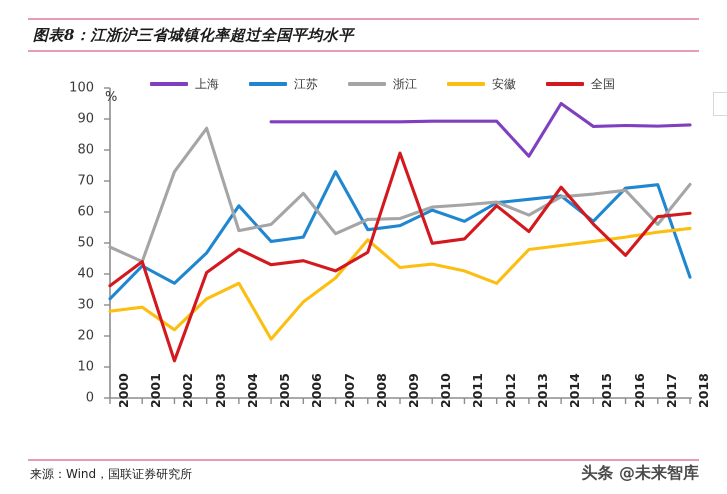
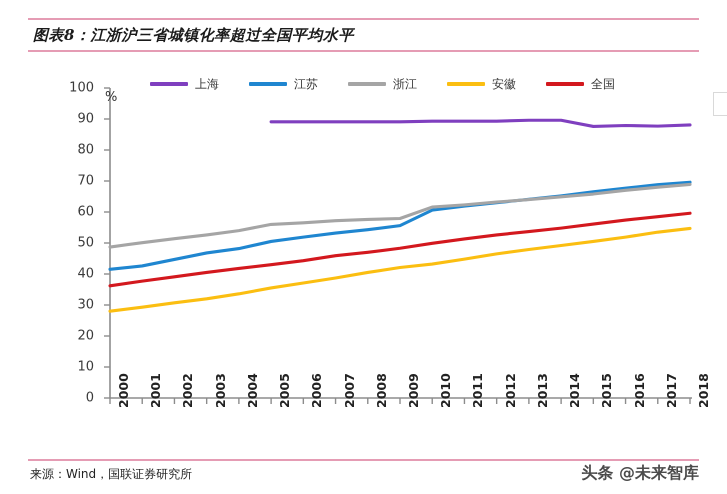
江苏/2000: 32 -> 42
浙江/2001: 44 -> 50
全国/2001: 44 -> 38
江苏/2002: 37 -> 45
浙江/2002: 73 -> 51
安徽/2002: 22 -> 31
全国/2002: 12 -> 39
浙江/2003: 87 -> 53
江苏/2004: 62 -> 48
安徽/2004: 37 -> 34
全国/2004: 48 -> 42
安徽/2005: 19 -> 36
浙江/2006: 66 -> 56
安徽/2006: 31 -> 37
江苏/2007: 73 -> 53
浙江/2007: 53 -> 57
全国/2007: 41 -> 46
安徽/2008: 51 -> 40
全国/2009: 79 -> 48
江苏/2011: 57 -> 62
安徽/2011: 41 -> 45
安徽/2012: 37 -> 46
全国/2012: 62 -> 53
上海/2013: 78 -> 90
浙江/2013: 59 -> 64
上海/2014: 95 -> 90
全国/2014: 68 -> 55
江苏/2015: 57 -> 66
全国/2016: 46 -> 57
浙江/2017: 56 -> 68
江苏/2018: 39 -> 70
